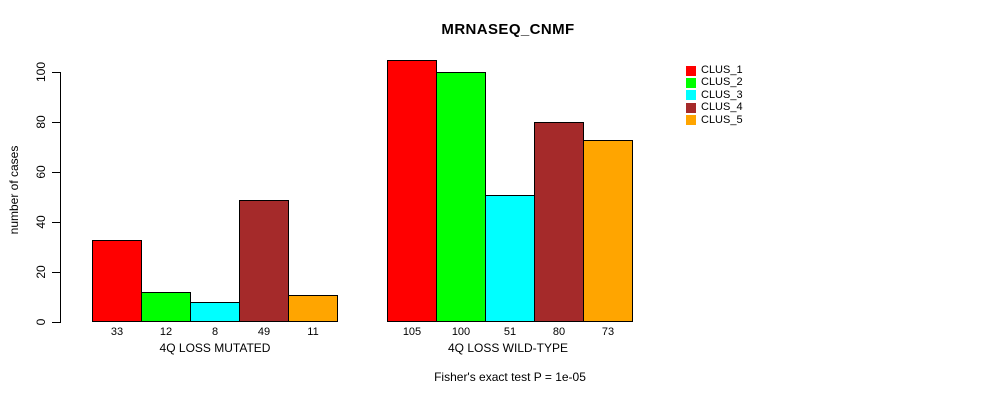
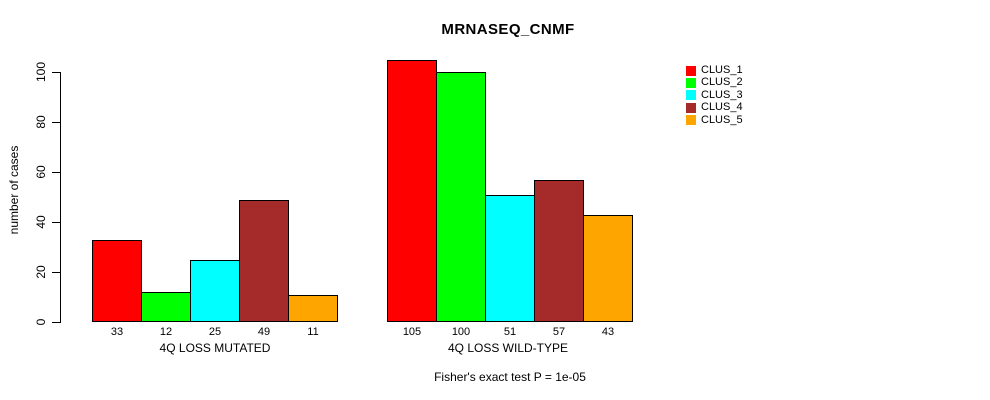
CLUS_3/4Q LOSS MUTATED: 8 -> 25
CLUS_4/4Q LOSS WILD-TYPE: 80 -> 57
CLUS_5/4Q LOSS WILD-TYPE: 73 -> 43
